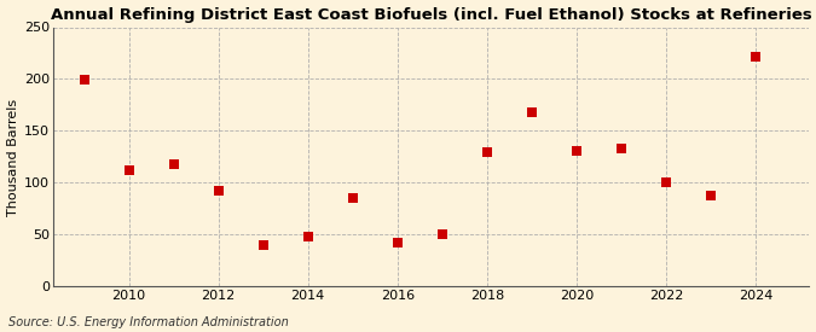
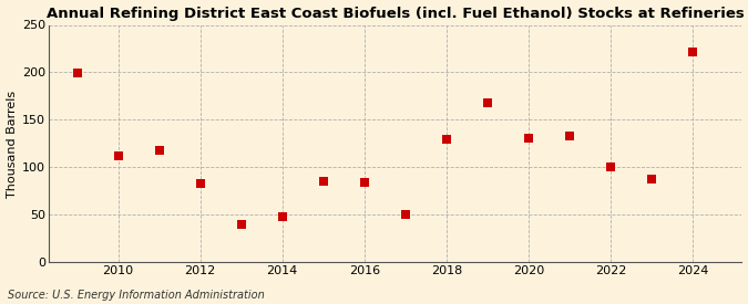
2012: 92 -> 83
2016: 42 -> 84
